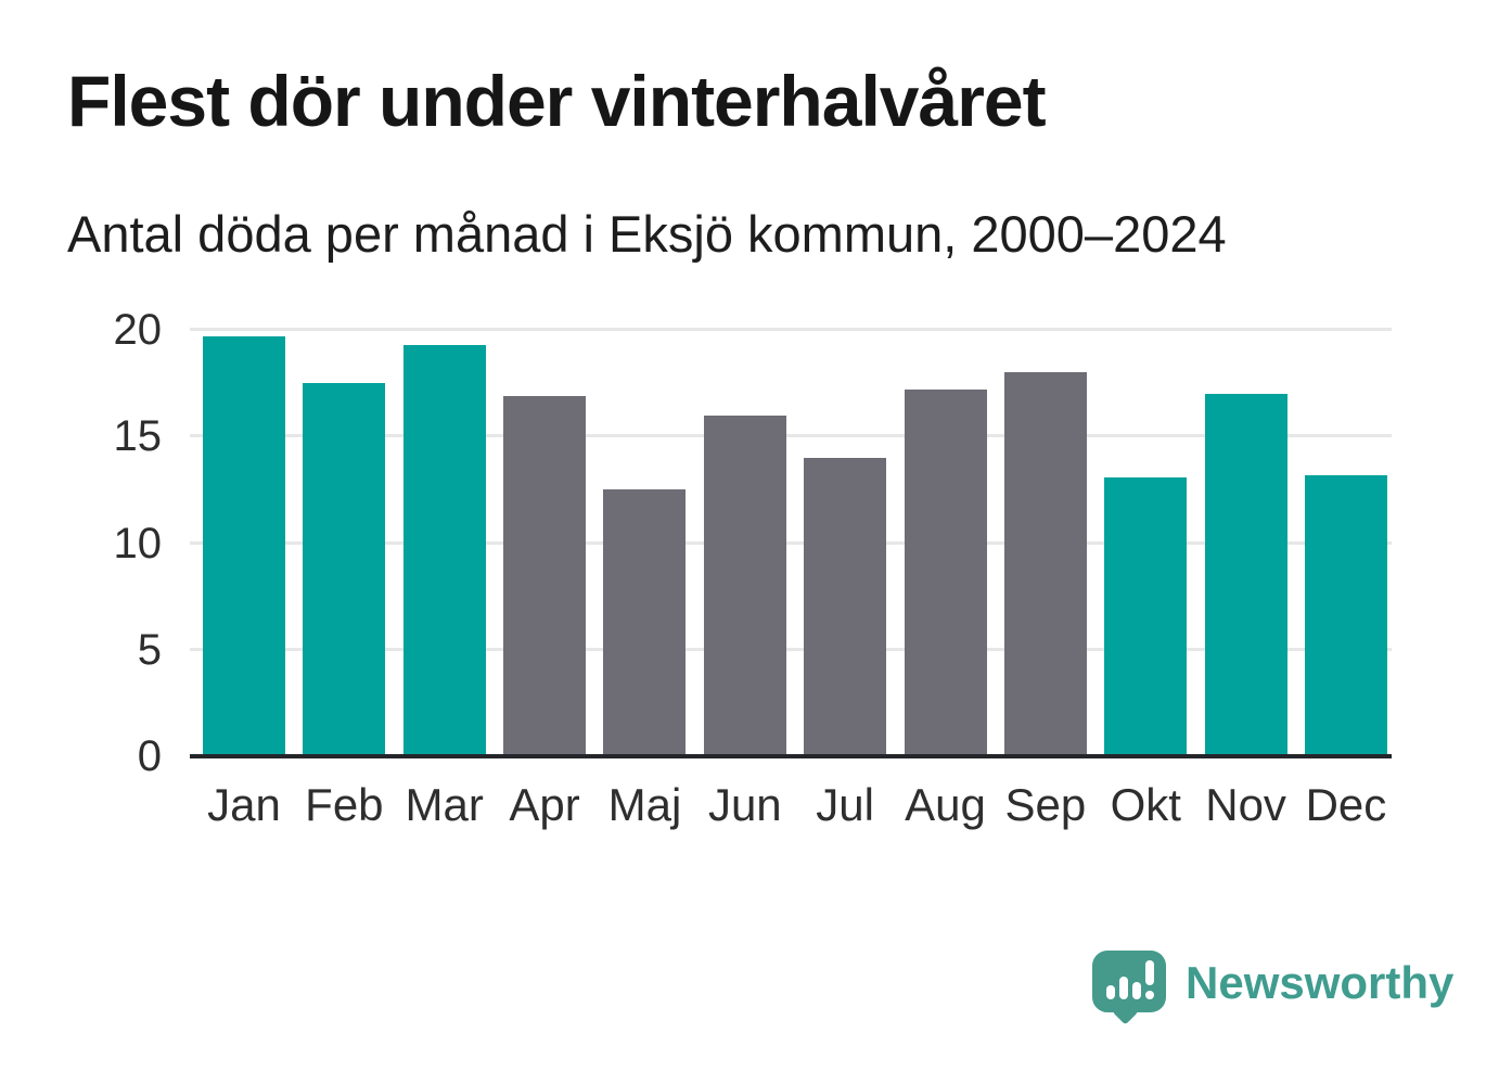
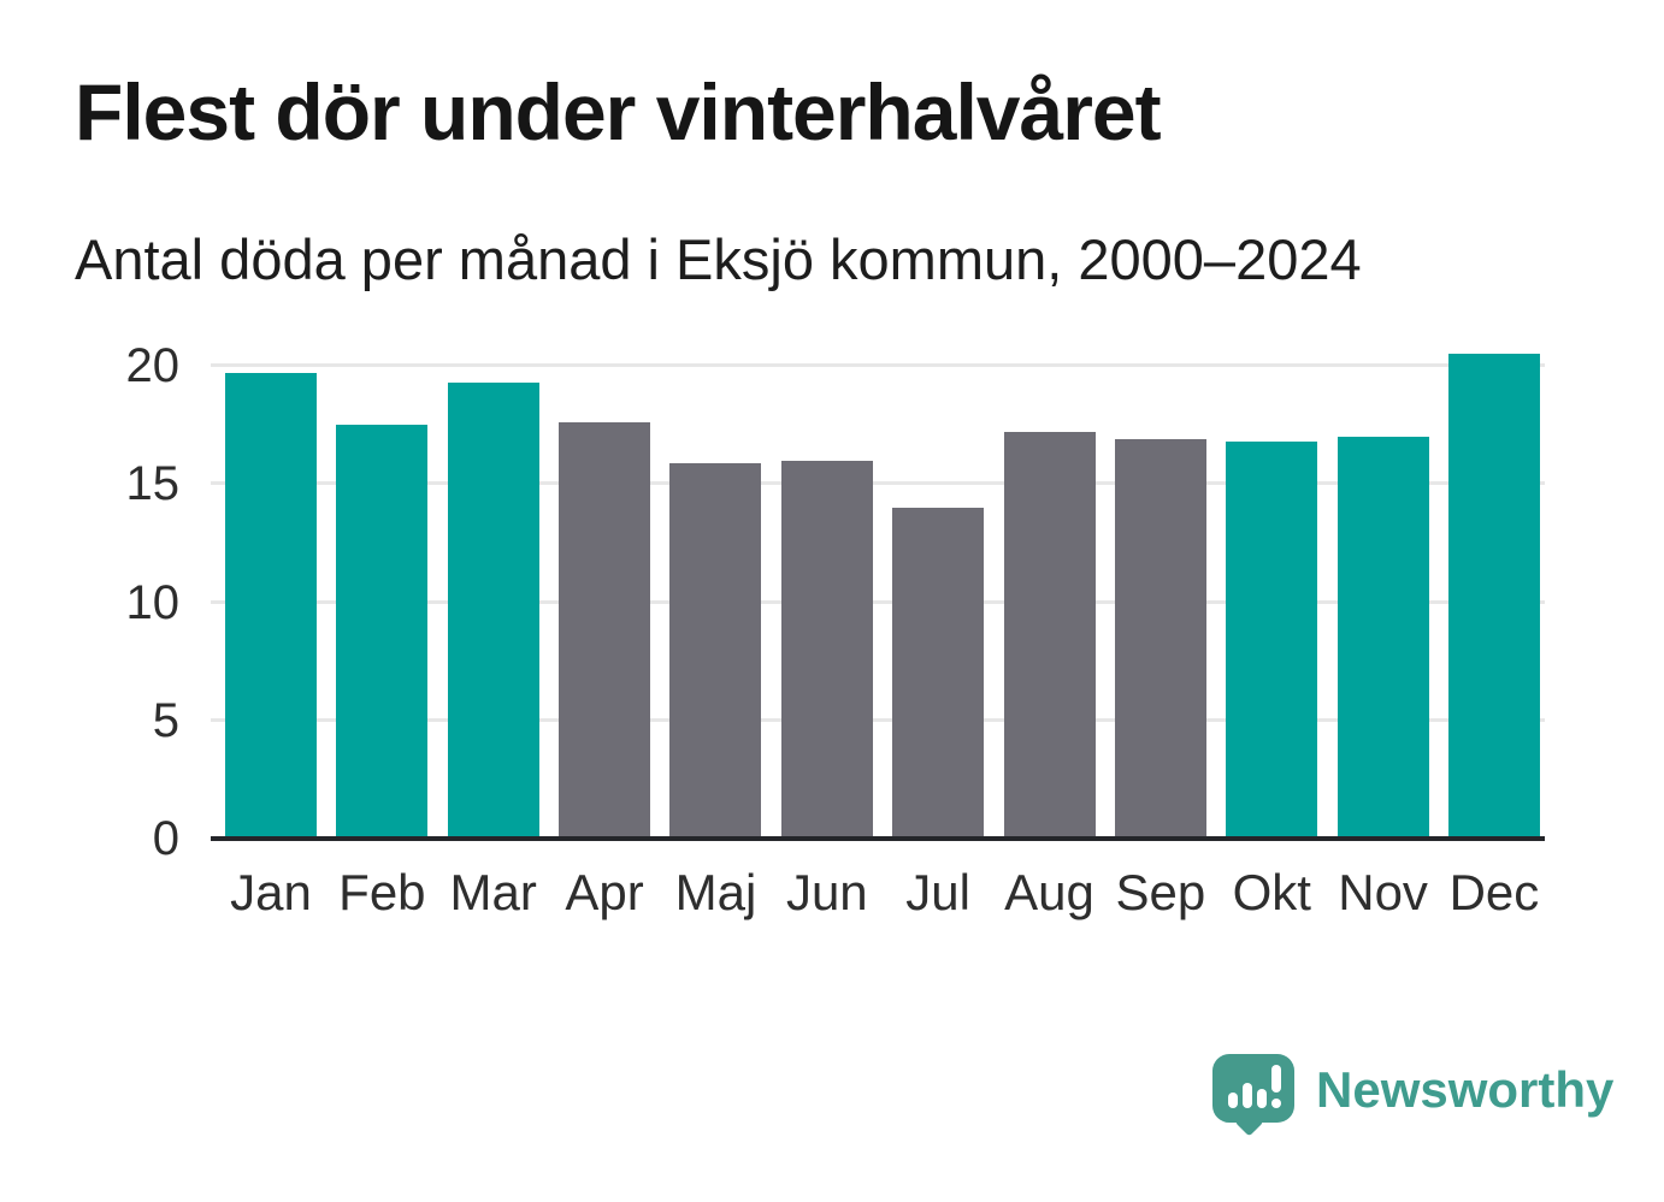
Apr: 16.9 -> 17.6
Maj: 12.5 -> 15.9
Sep: 18.0 -> 16.9
Okt: 13.1 -> 16.8
Dec: 13.2 -> 20.5
